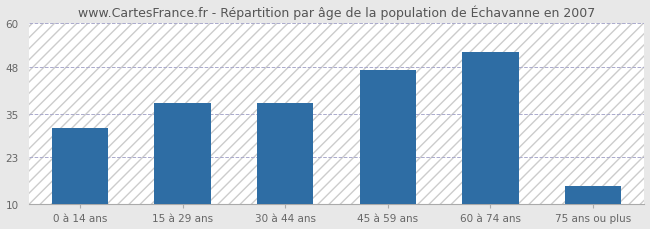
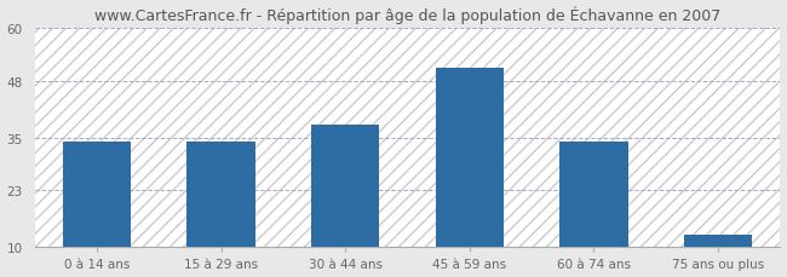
0 à 14 ans: 31 -> 34
15 à 29 ans: 38 -> 34
45 à 59 ans: 47 -> 51
60 à 74 ans: 52 -> 34
75 ans ou plus: 15 -> 13
